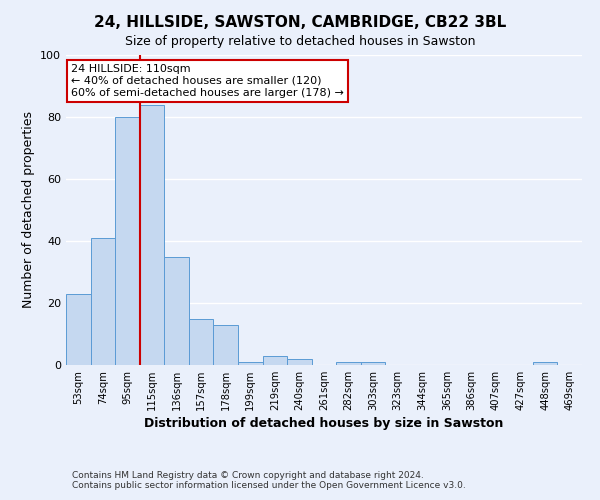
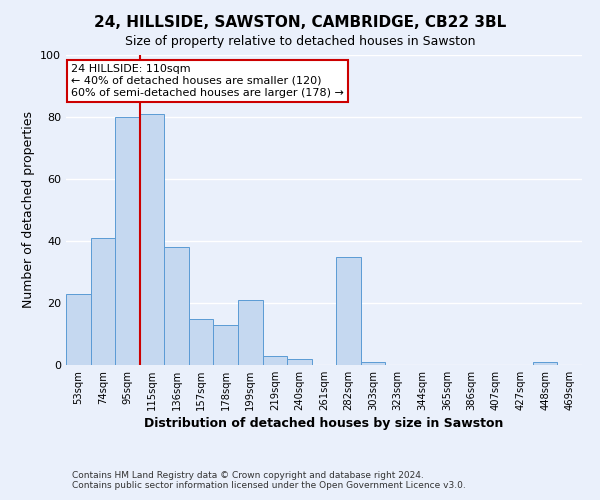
115sqm: 84 -> 81
136sqm: 35 -> 38
199sqm: 1 -> 21
282sqm: 1 -> 35
